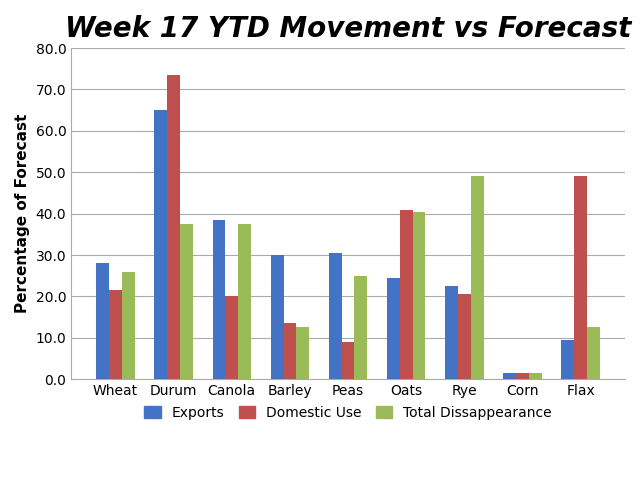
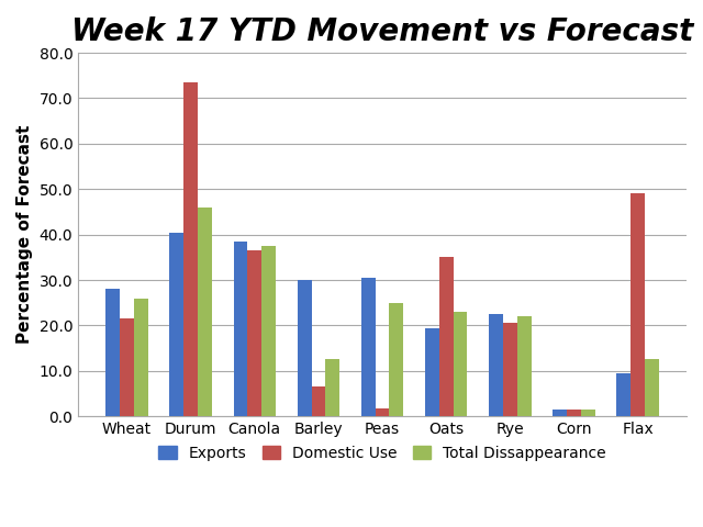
Exports/Durum: 65.0 -> 40.5
Total Dissappearance/Durum: 37.5 -> 46.0
Domestic Use/Canola: 20.0 -> 36.5
Domestic Use/Barley: 13.5 -> 6.5
Domestic Use/Peas: 9.0 -> 1.8
Exports/Oats: 24.5 -> 19.5
Domestic Use/Oats: 41.0 -> 35.0
Total Dissappearance/Oats: 40.5 -> 23.0
Total Dissappearance/Rye: 49.0 -> 22.0
